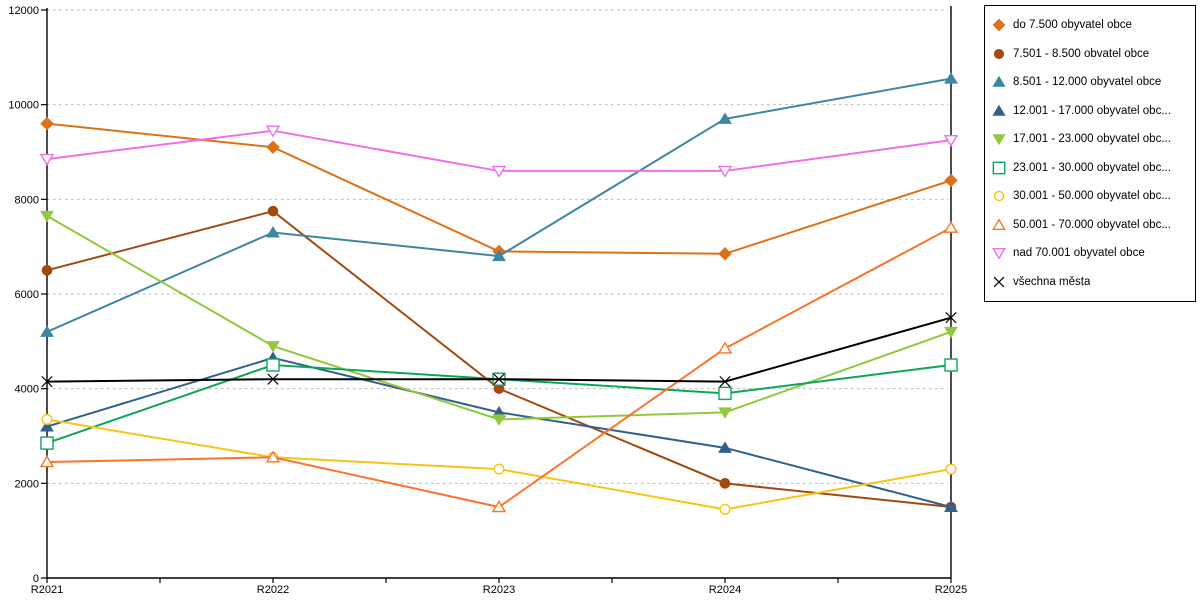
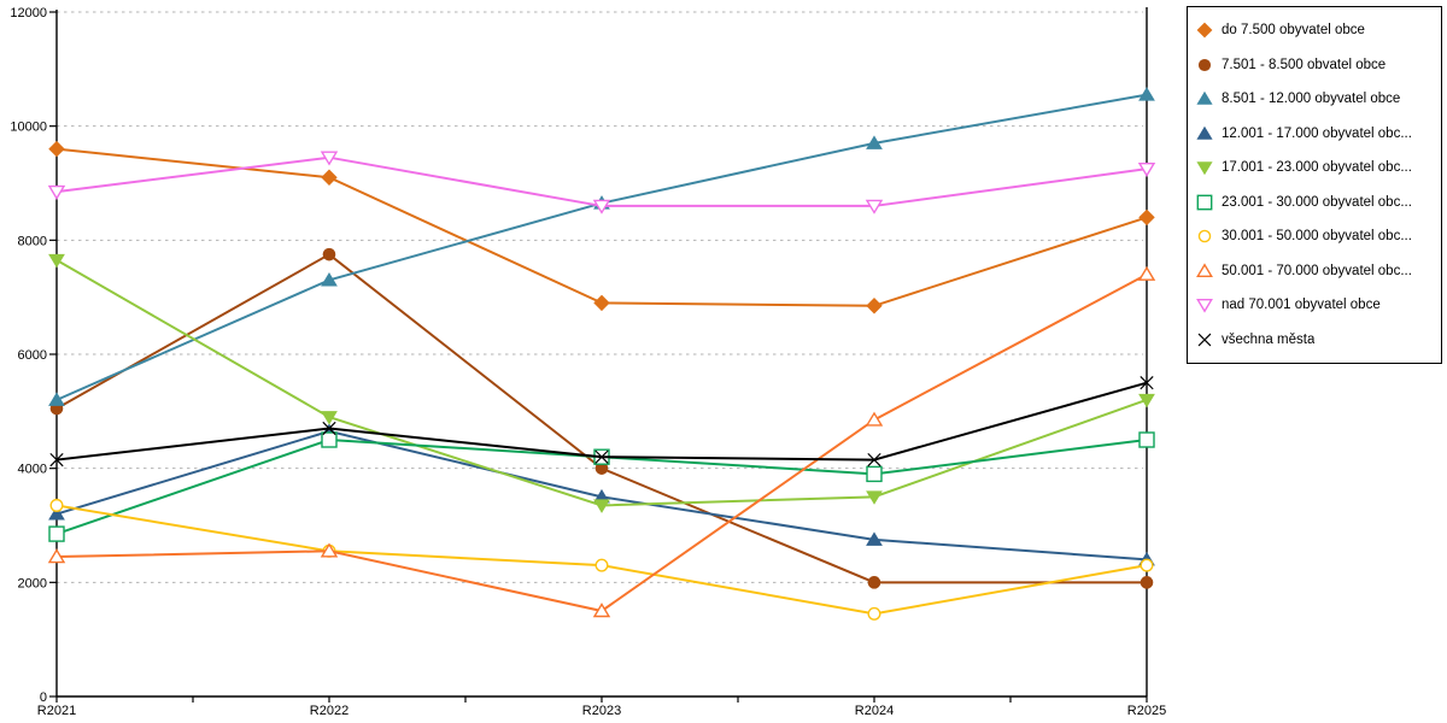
7.501 - 8.500 obvatel obce/R2021: 6500 -> 5000
všechna města/R2022: 4200 -> 4700
8.501 - 12.000 obyvatel obce/R2023: 6800 -> 8600
7.501 - 8.500 obvatel obce/R2025: 1500 -> 2000
12.001 - 17.000 obyvatel obc.../R2025: 1500 -> 2400
